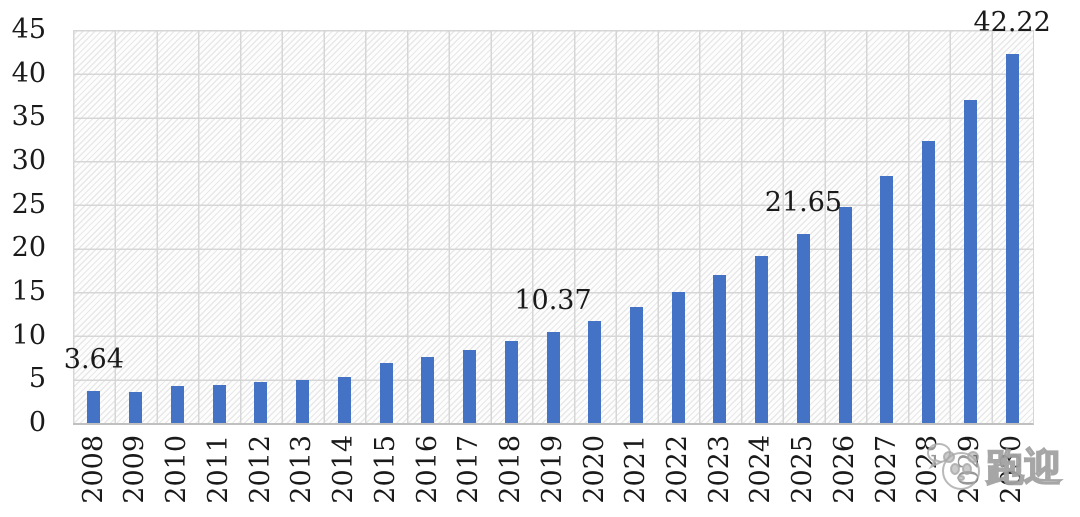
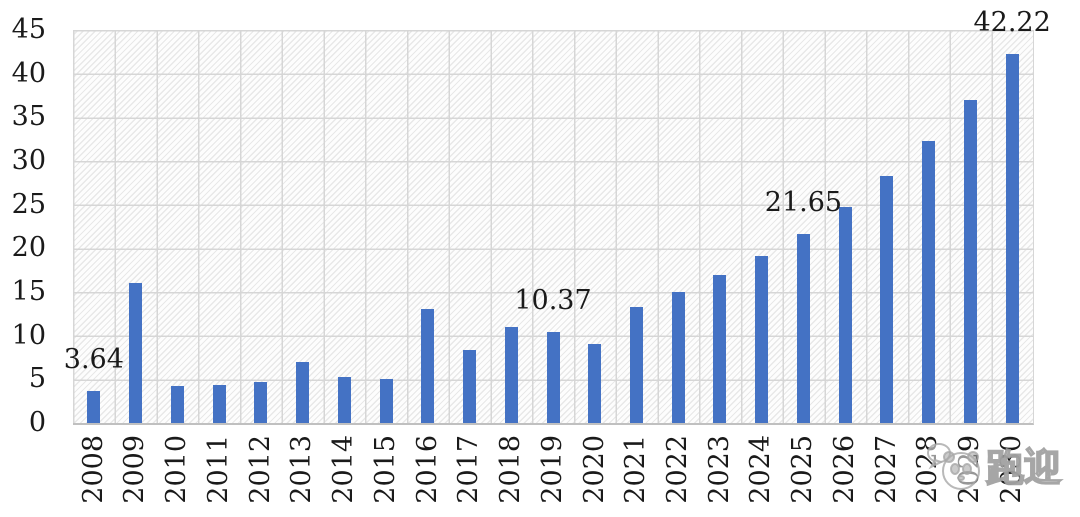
2009: 4 -> 16
2013: 5 -> 7
2015: 7 -> 5
2016: 8 -> 13
2018: 9 -> 11
2020: 12 -> 9
